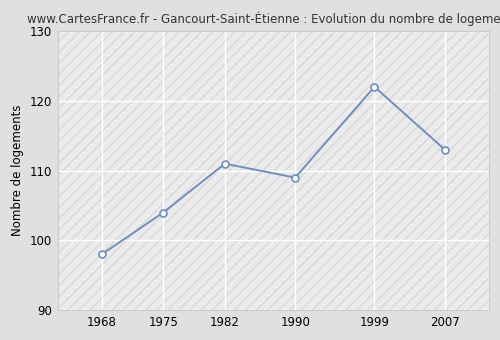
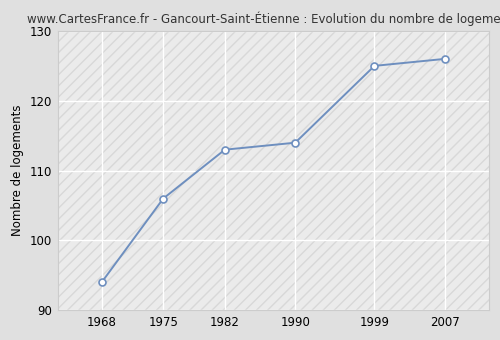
1968: 98 -> 94
1975: 104 -> 106
1982: 111 -> 113
1990: 109 -> 114
1999: 122 -> 125
2007: 113 -> 126
